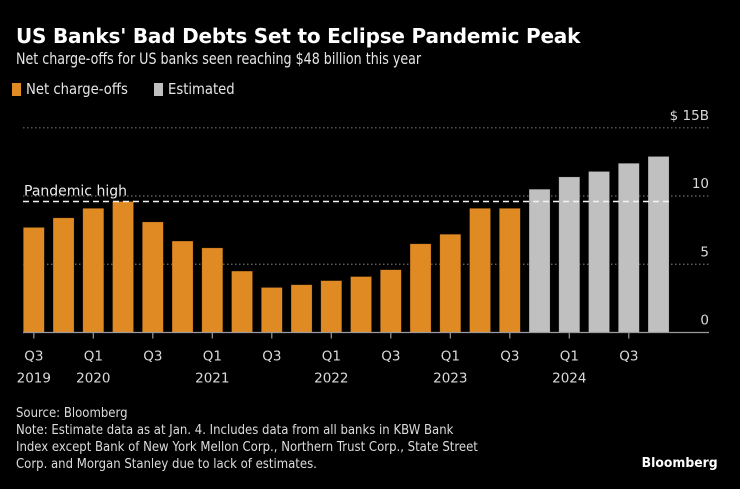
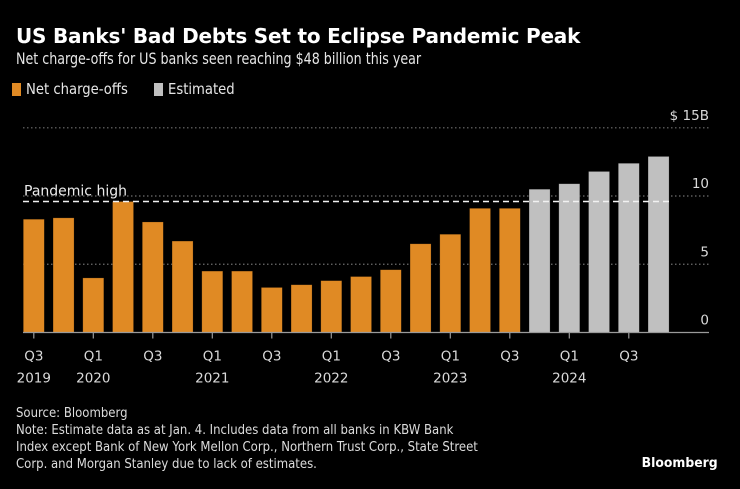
Net charge-offs/Q3 2019: 7.7 -> 8.3
Net charge-offs/Q1 2020: 9.1 -> 4.0
Net charge-offs/Q1 2021: 6.2 -> 4.5
Estimated/Q1 2024: 11.4 -> 10.9
